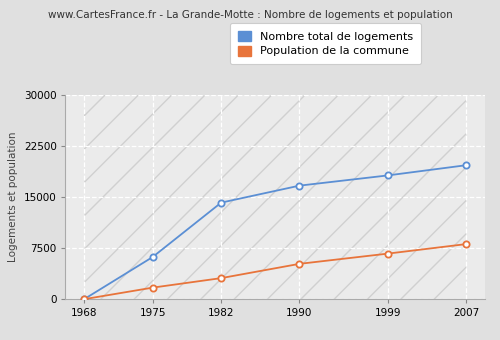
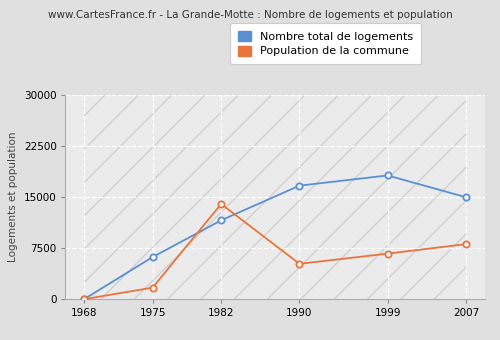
Nombre total de logements/1982: 14200 -> 11600
Population de la commune/1982: 3100 -> 14000
Nombre total de logements/2007: 19700 -> 15000
